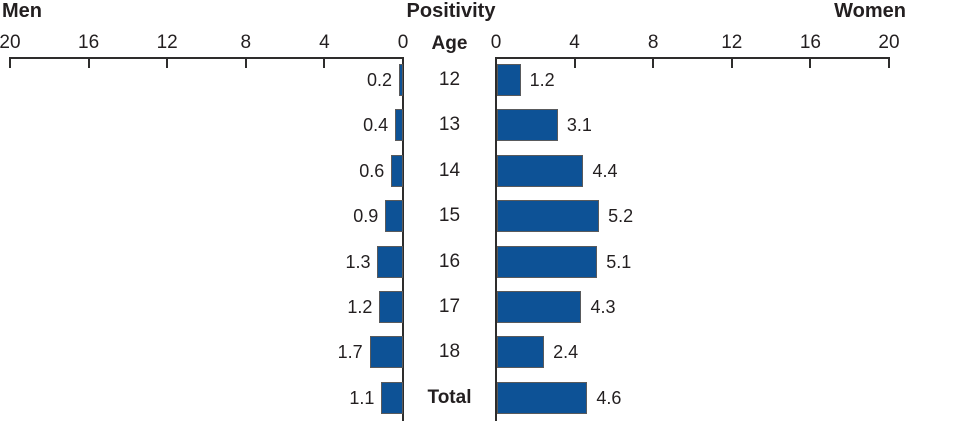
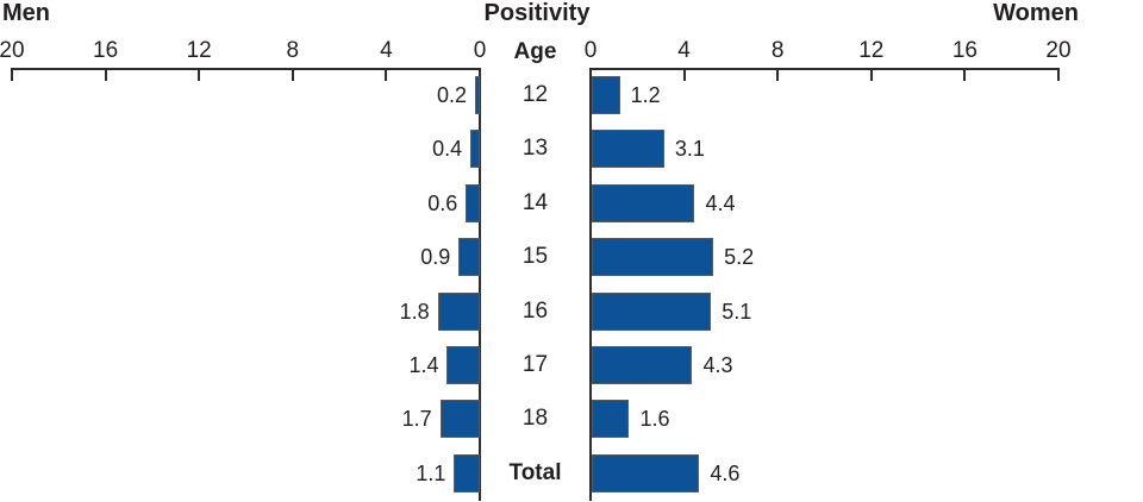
Men/16: 1.3 -> 1.8
Men/17: 1.2 -> 1.4
Women/18: 2.4 -> 1.6
